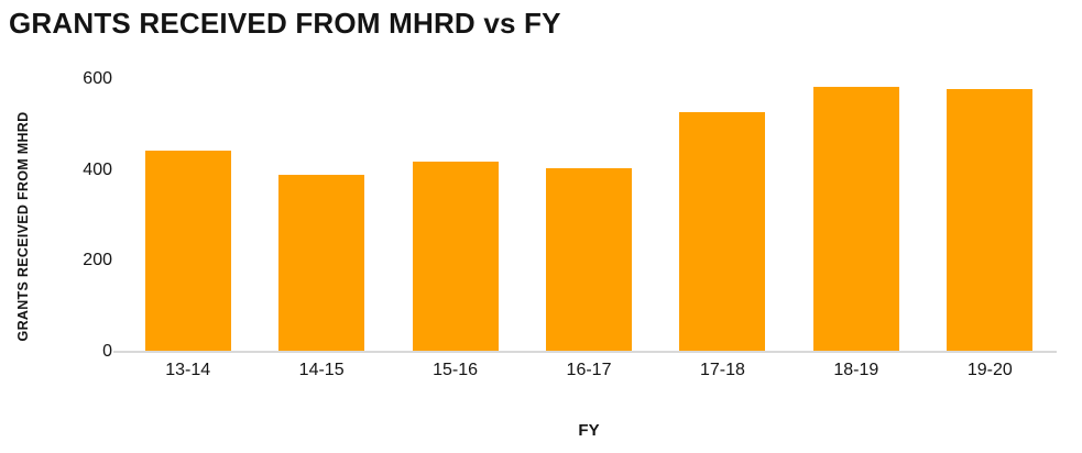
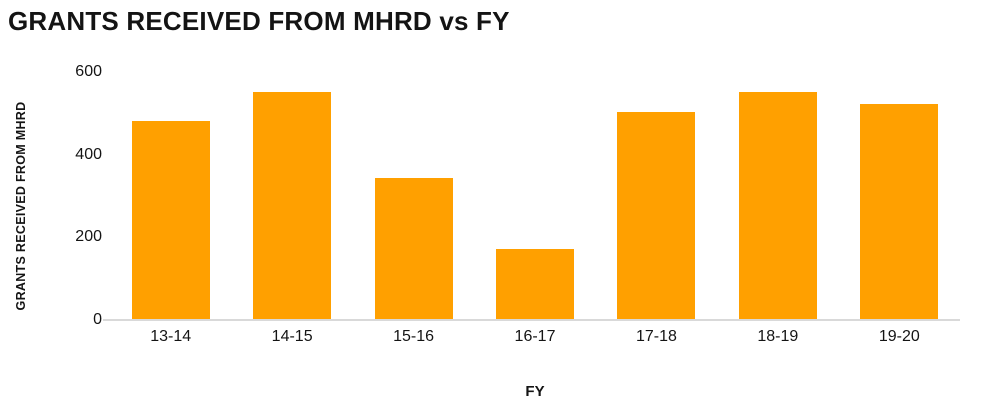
13-14: 440 -> 480
14-15: 390 -> 550
15-16: 420 -> 340
16-17: 400 -> 170
17-18: 520 -> 500
18-19: 580 -> 550
19-20: 580 -> 520
